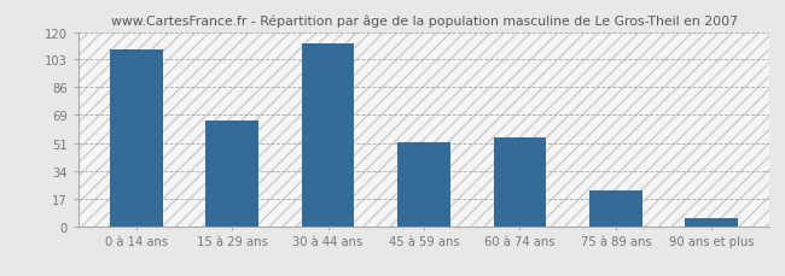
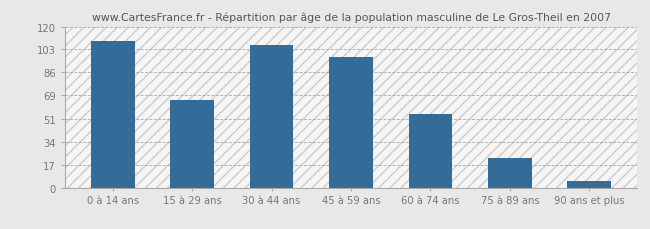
30 à 44 ans: 113 -> 106
45 à 59 ans: 52 -> 97
